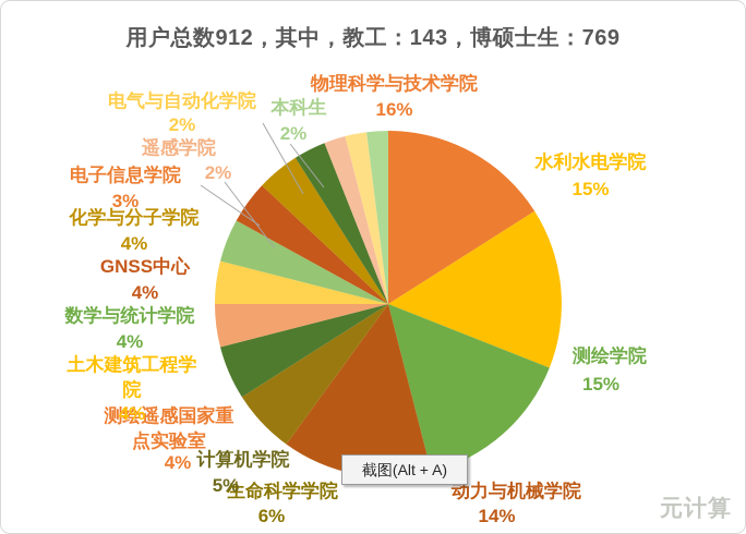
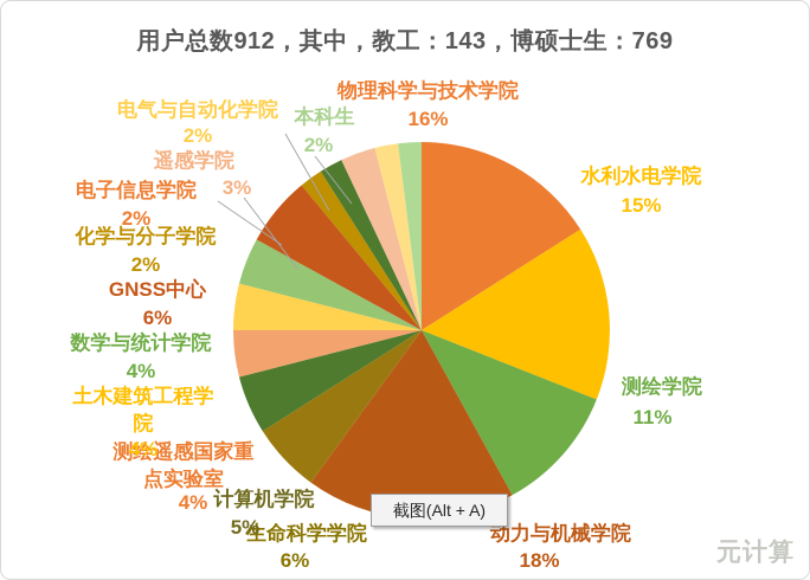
测绘学院: 15% -> 11%
动力与机械学院: 14% -> 18%
GNSS中心: 4% -> 6%
化学与分子学院: 4% -> 2%
电子信息学院: 3% -> 2%
遥感学院: 2% -> 3%
